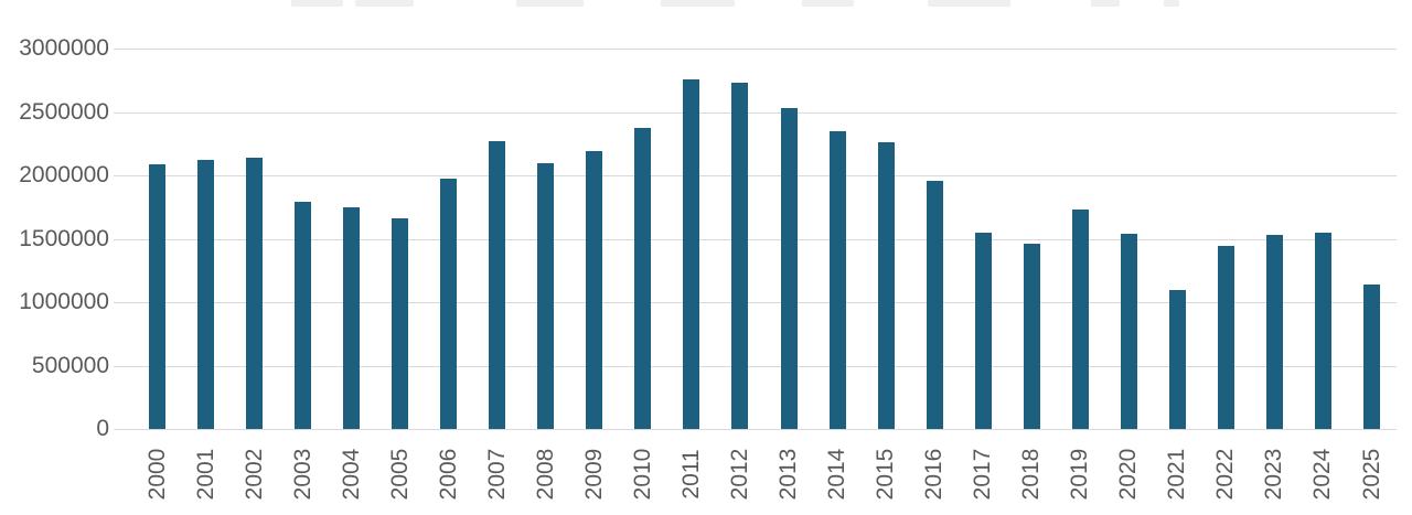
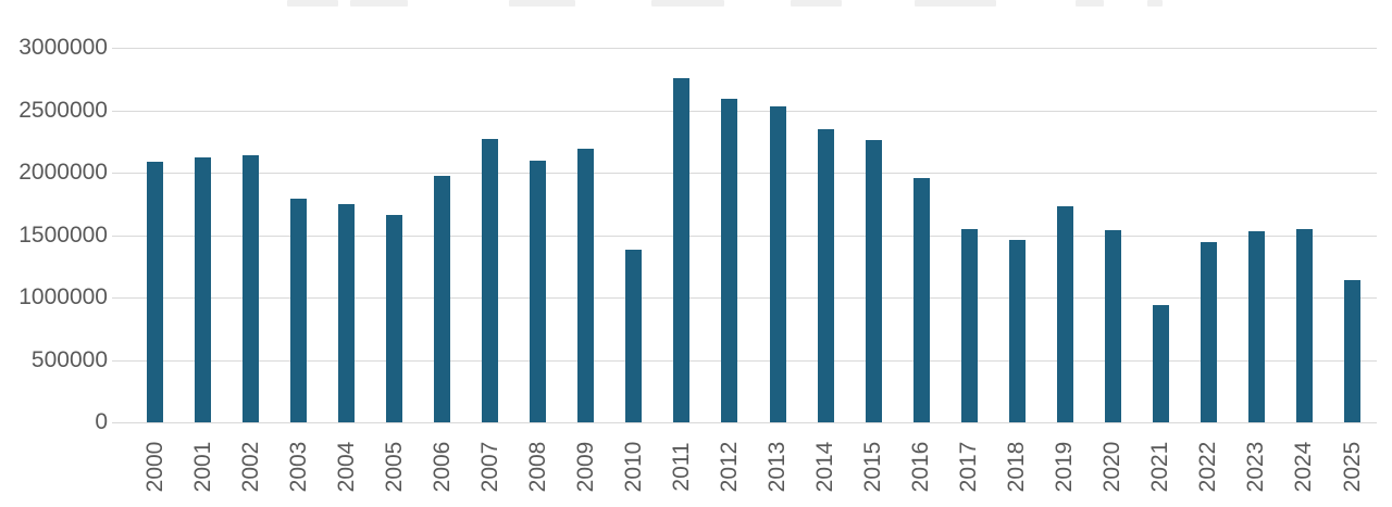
2010: 2370000 -> 1380000
2012: 2730000 -> 2590000
2021: 1100000 -> 940000
